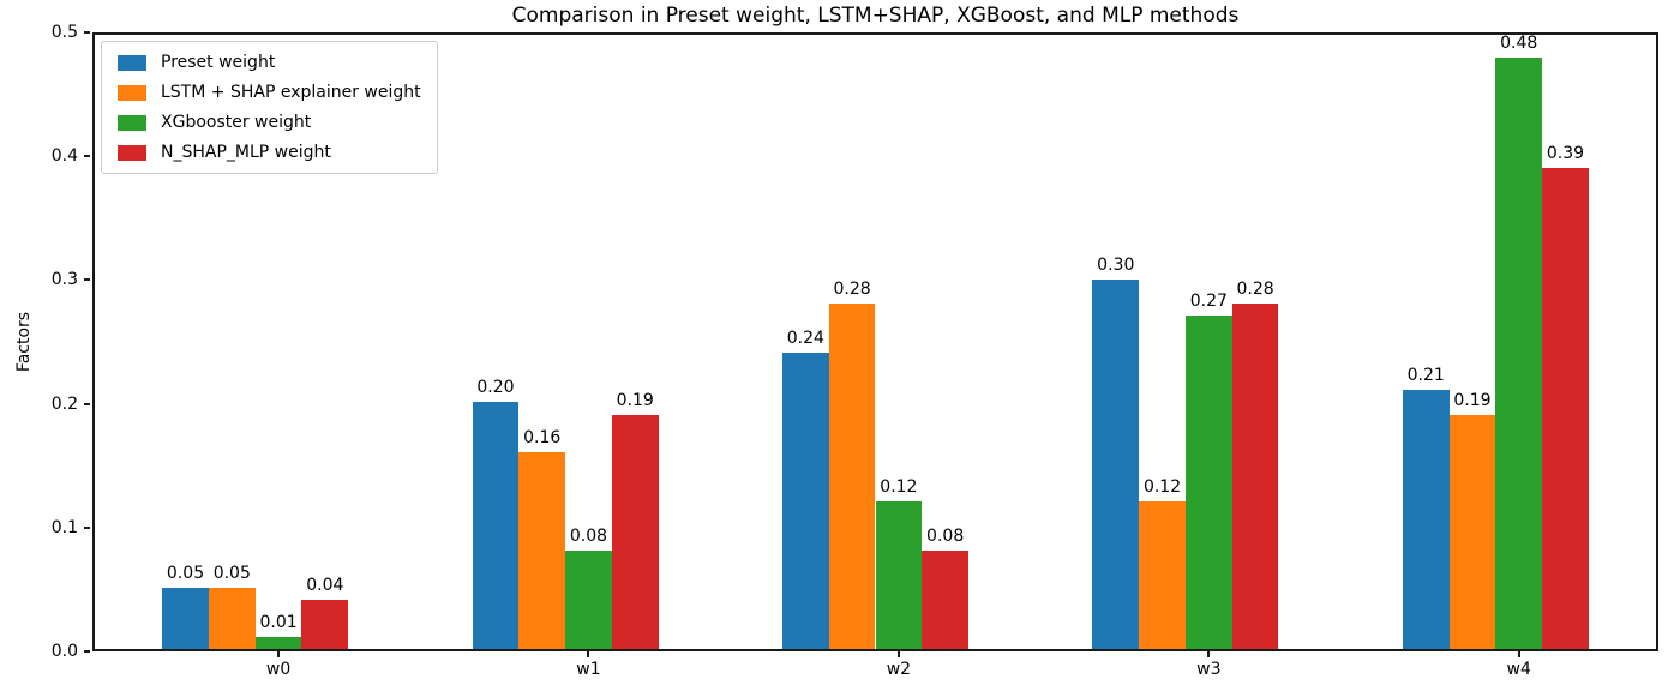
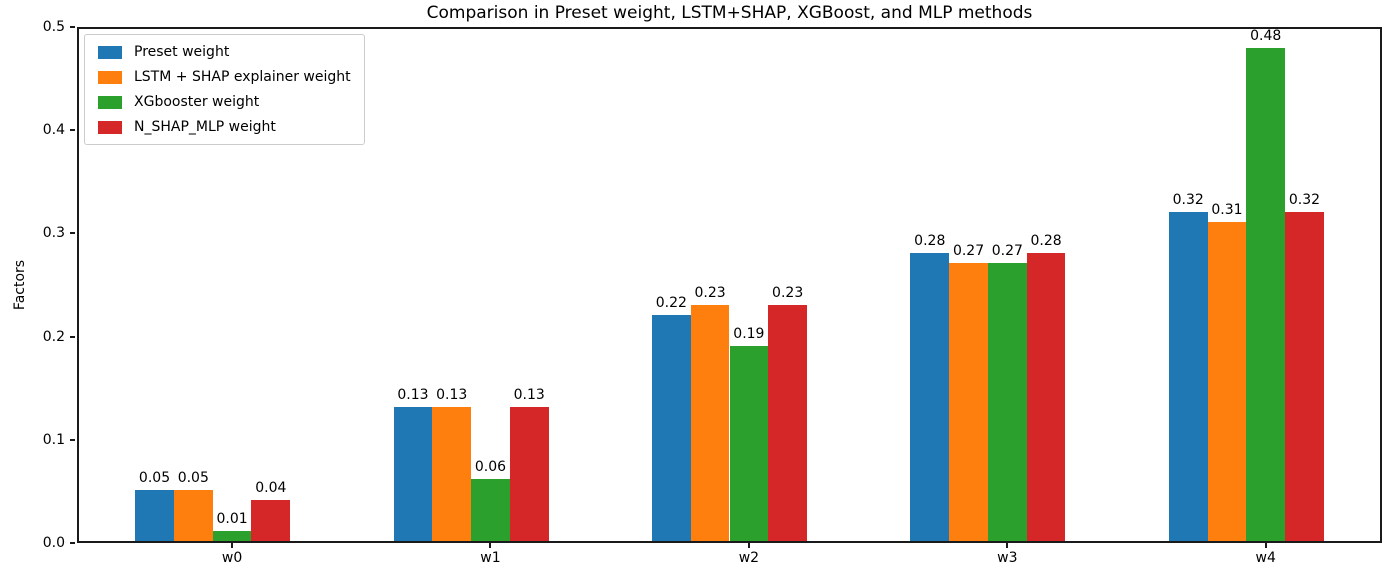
Preset weight/w1: 0.20 -> 0.13
LSTM + SHAP explainer weight/w1: 0.16 -> 0.13
XGbooster weight/w1: 0.08 -> 0.06
N_SHAP_MLP weight/w1: 0.19 -> 0.13
Preset weight/w2: 0.24 -> 0.22
LSTM + SHAP explainer weight/w2: 0.28 -> 0.23
XGbooster weight/w2: 0.12 -> 0.19
N_SHAP_MLP weight/w2: 0.08 -> 0.23
Preset weight/w3: 0.30 -> 0.28
LSTM + SHAP explainer weight/w3: 0.12 -> 0.27
Preset weight/w4: 0.21 -> 0.32
LSTM + SHAP explainer weight/w4: 0.19 -> 0.31
N_SHAP_MLP weight/w4: 0.39 -> 0.32
